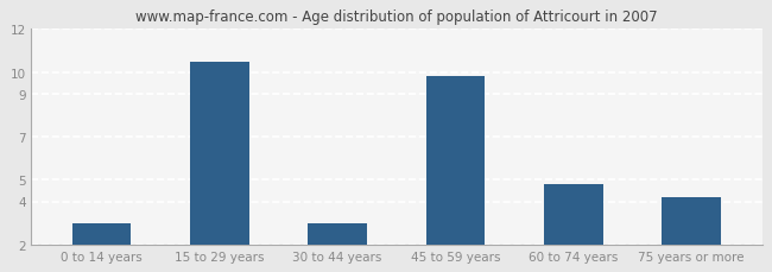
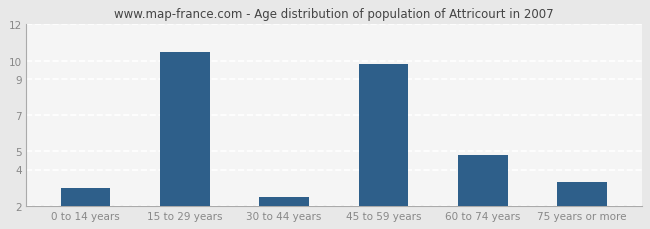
30 to 44 years: 3.0 -> 2.5
75 years or more: 4.2 -> 3.3
